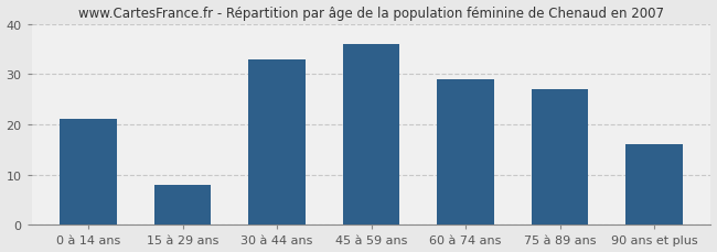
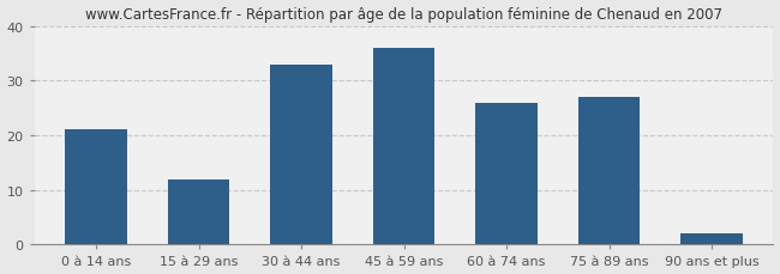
15 à 29 ans: 8 -> 12
60 à 74 ans: 29 -> 26
90 ans et plus: 16 -> 2
